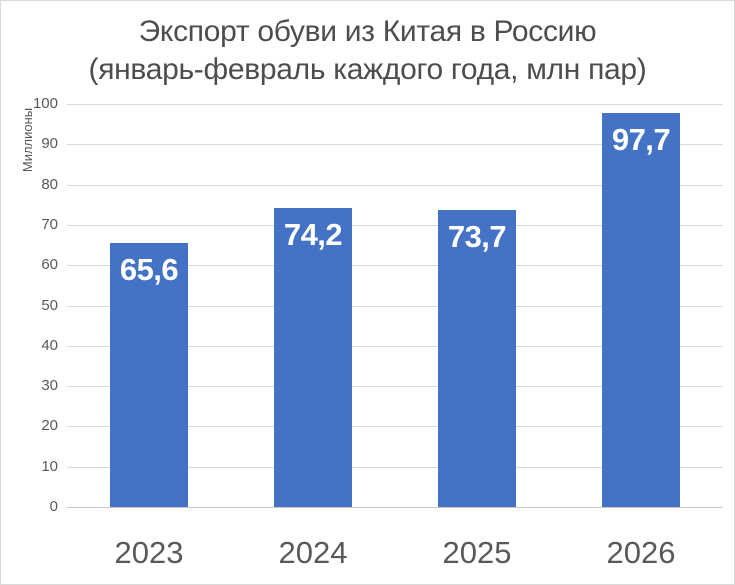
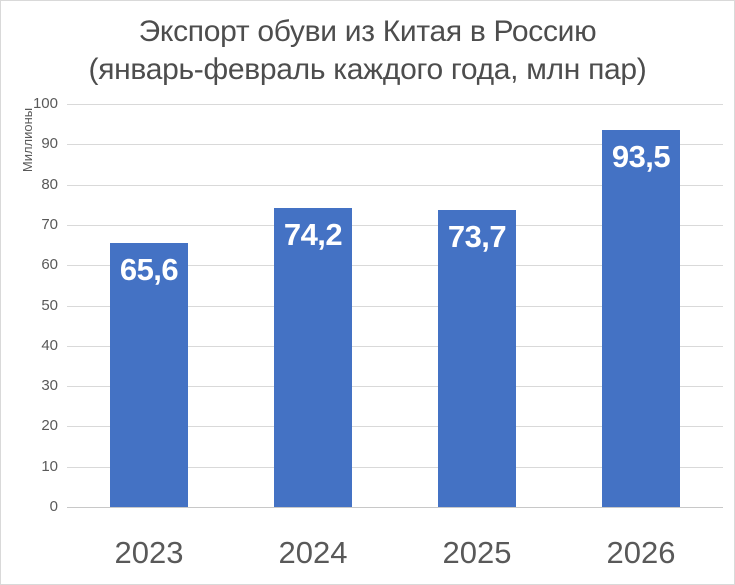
2026: 97,7 -> 93,5
